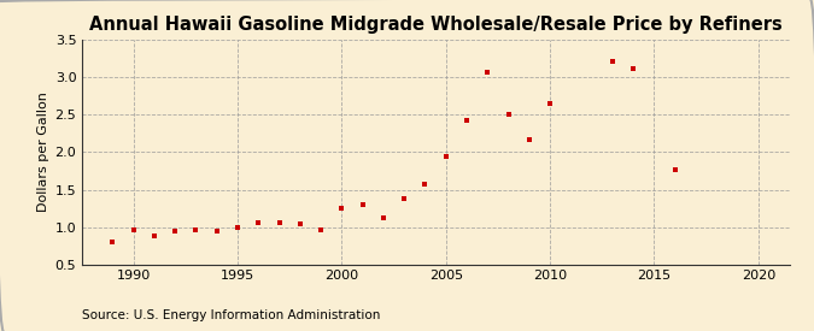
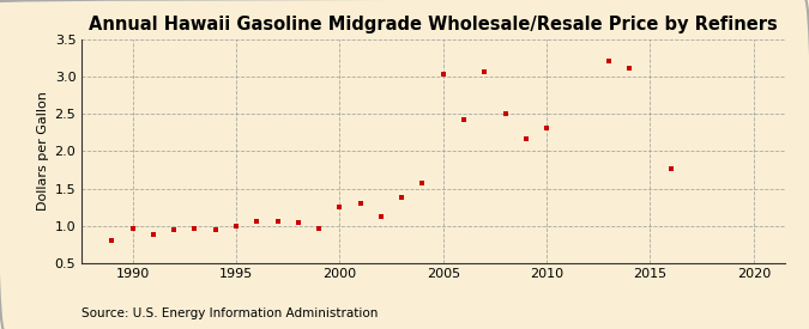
2005: 1.94 -> 3.04
2010: 2.65 -> 2.32
